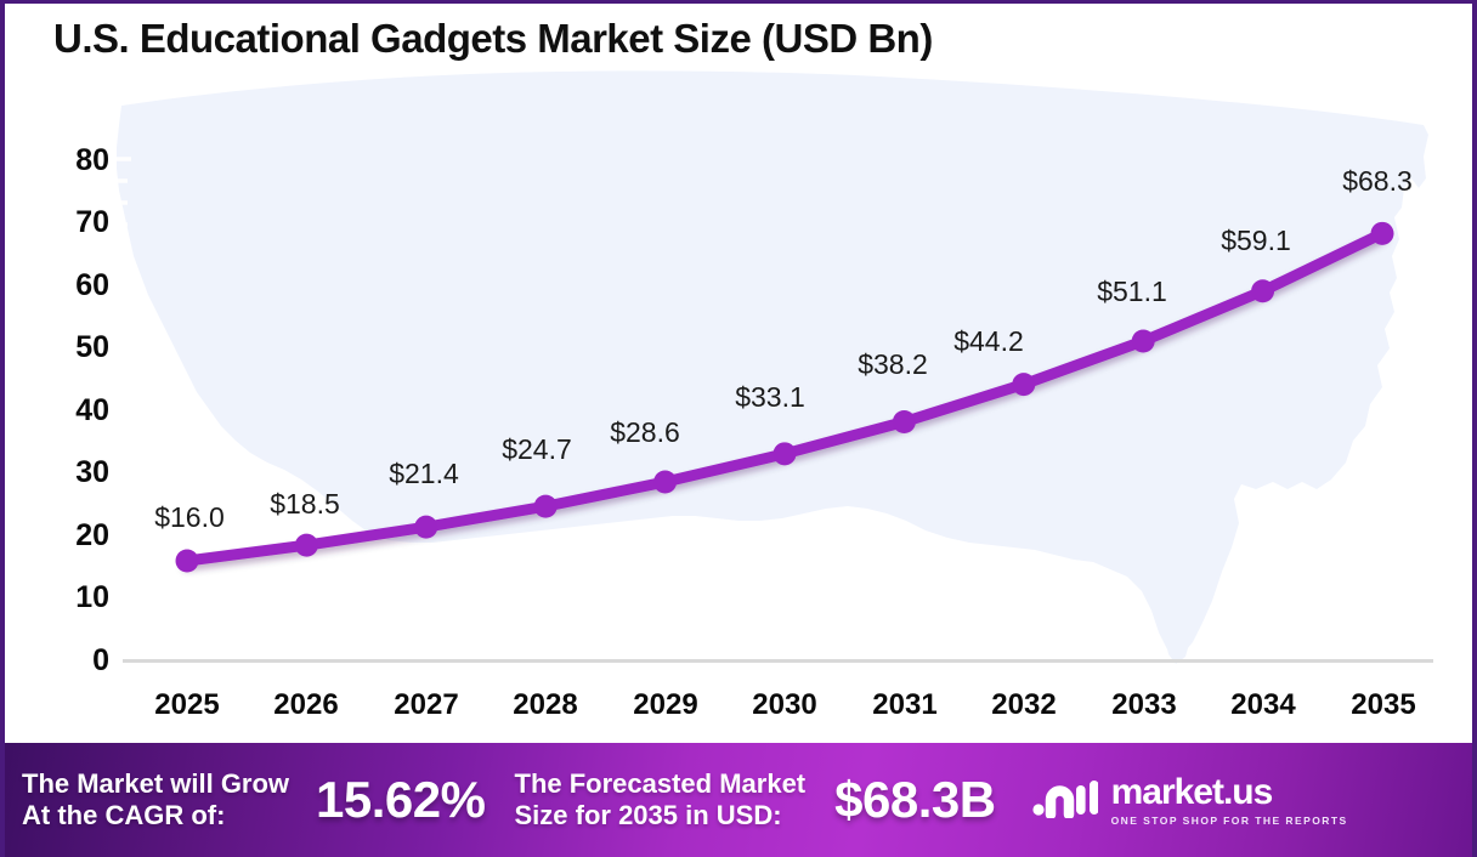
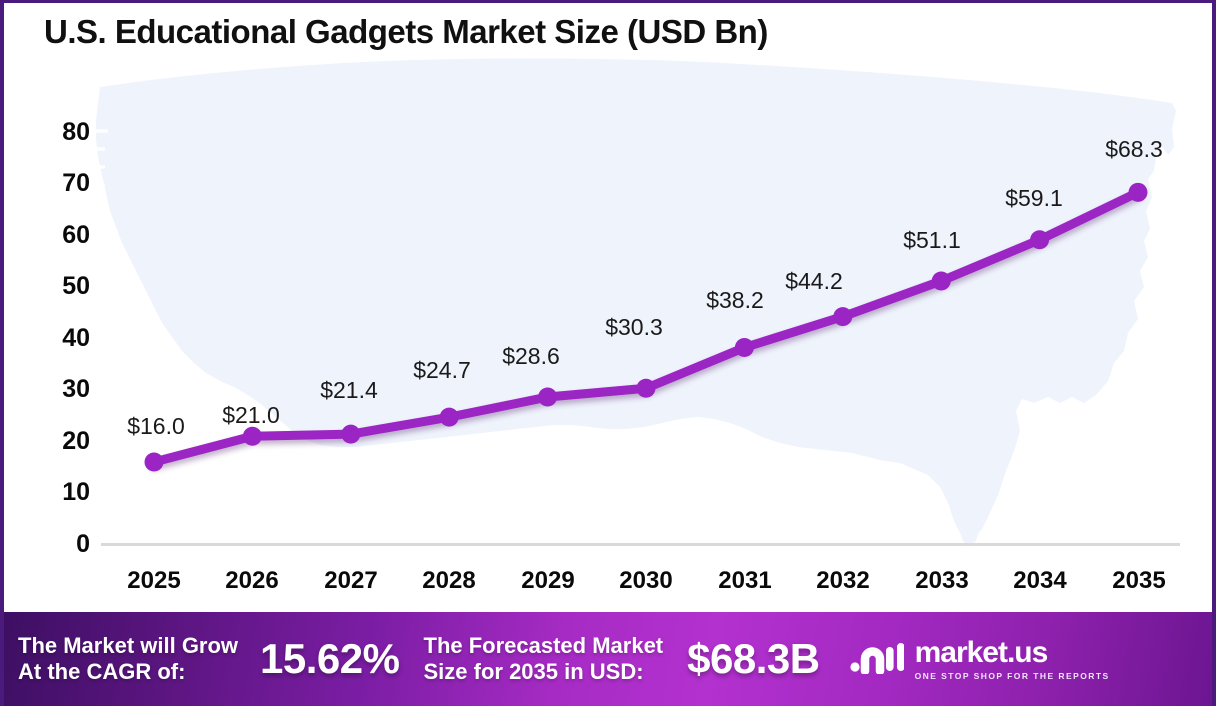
2026: $18.5 -> $21.0
2030: $33.1 -> $30.3
